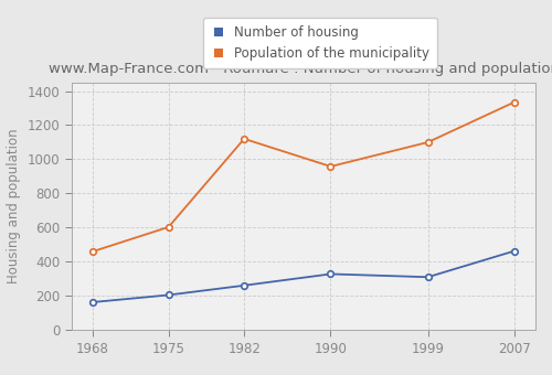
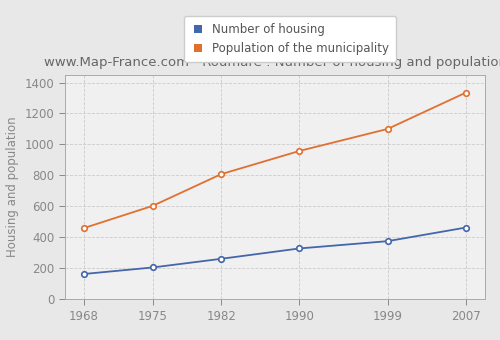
Population of the municipality/1982: 1120 -> 810
Number of housing/1999: 310 -> 380
